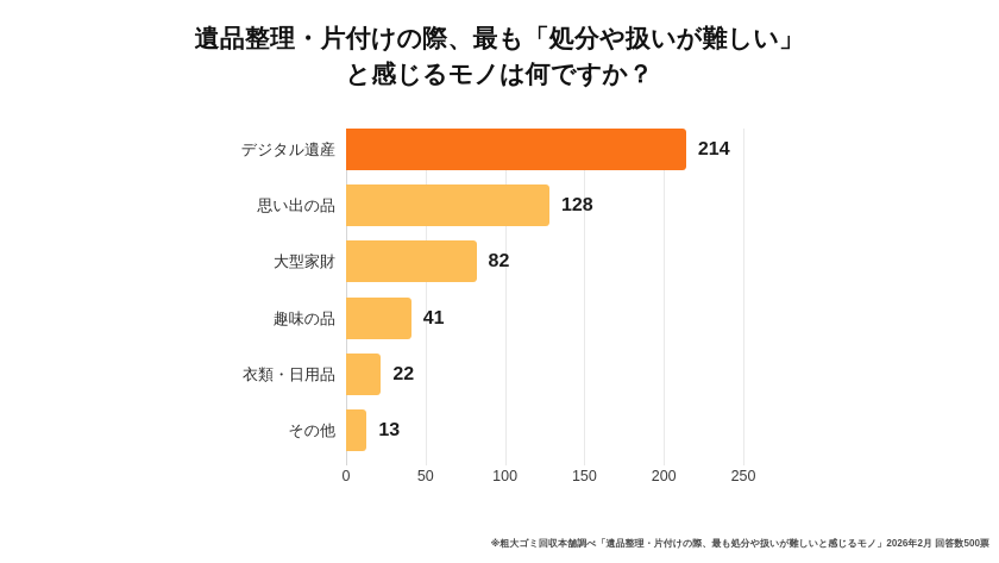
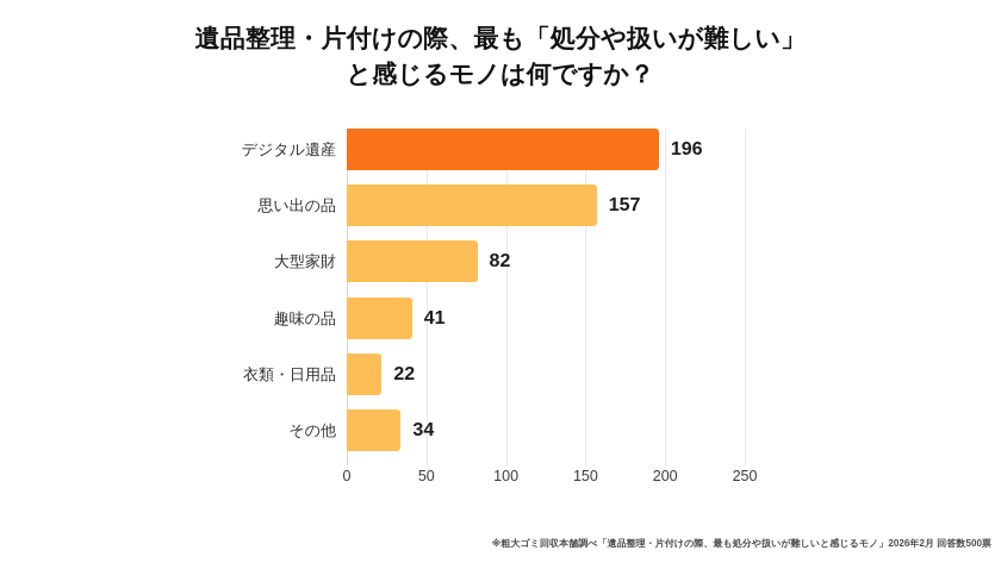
デジタル遺産: 214 -> 196
思い出の品: 128 -> 157
その他: 13 -> 34
